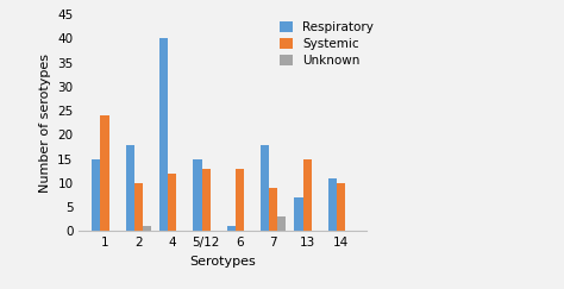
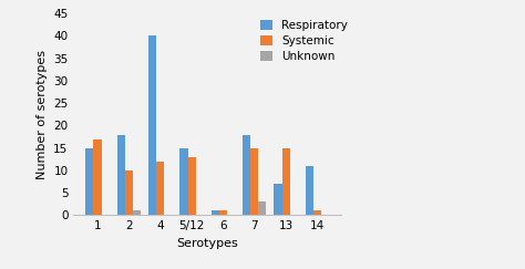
Systemic/1: 24 -> 17
Systemic/6: 13 -> 1
Systemic/7: 9 -> 15
Systemic/14: 10 -> 1
